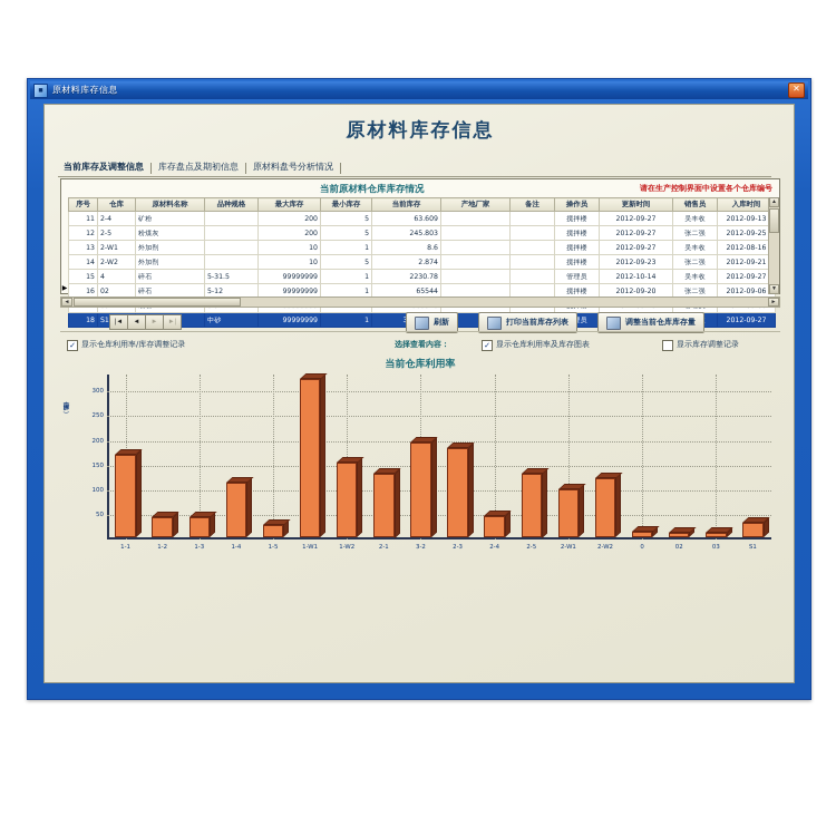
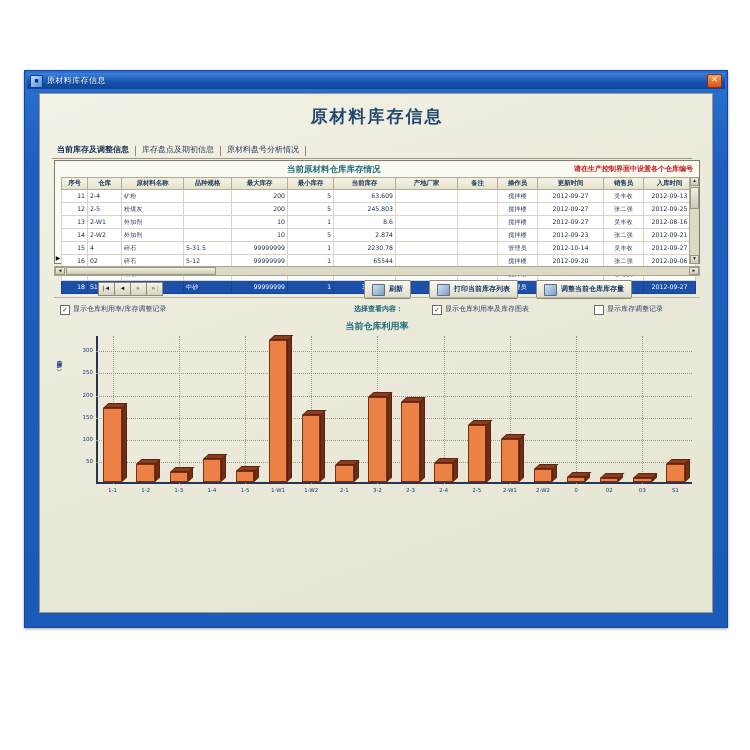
1-3: 40 -> 20
1-4: 110 -> 50
2-1: 130 -> 40
2-W2: 120 -> 30
S1: 30 -> 40
